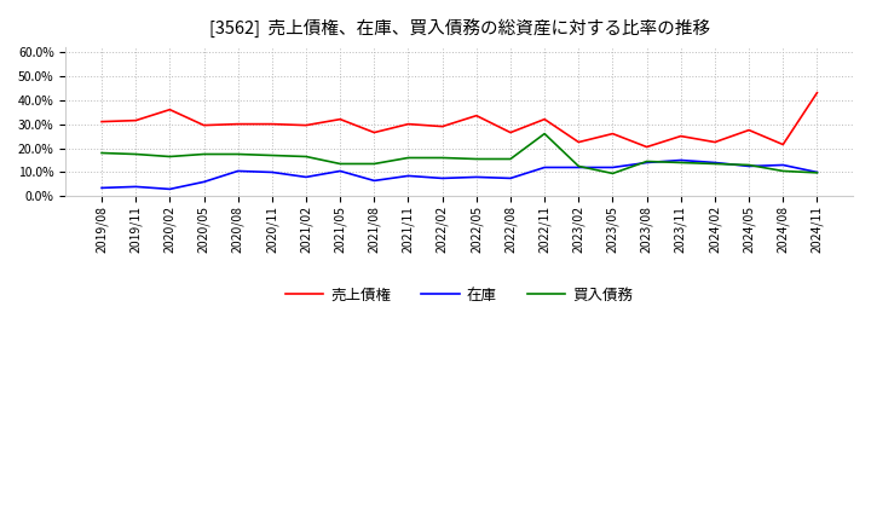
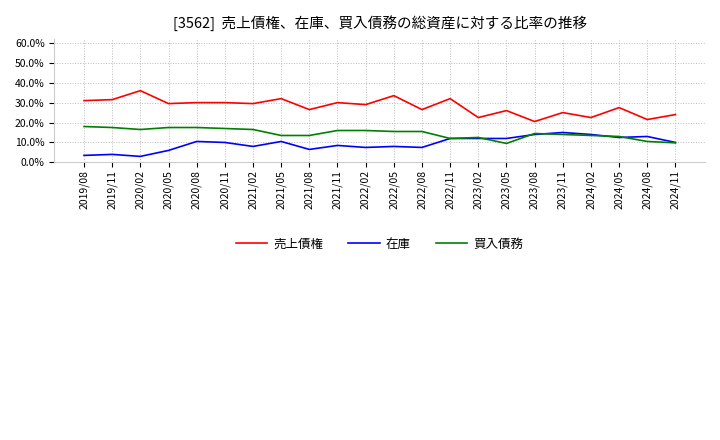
買入債務/2022/11: 26% -> 12%
売上債権/2024/11: 43% -> 24%
